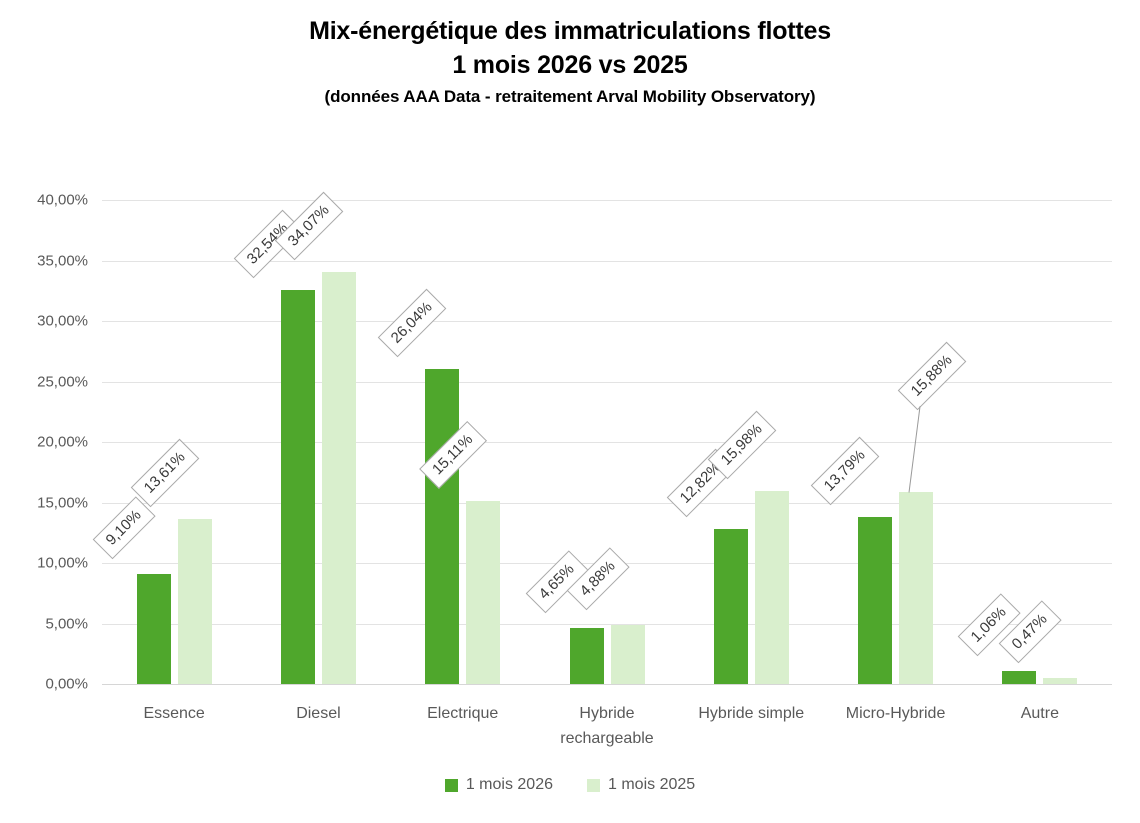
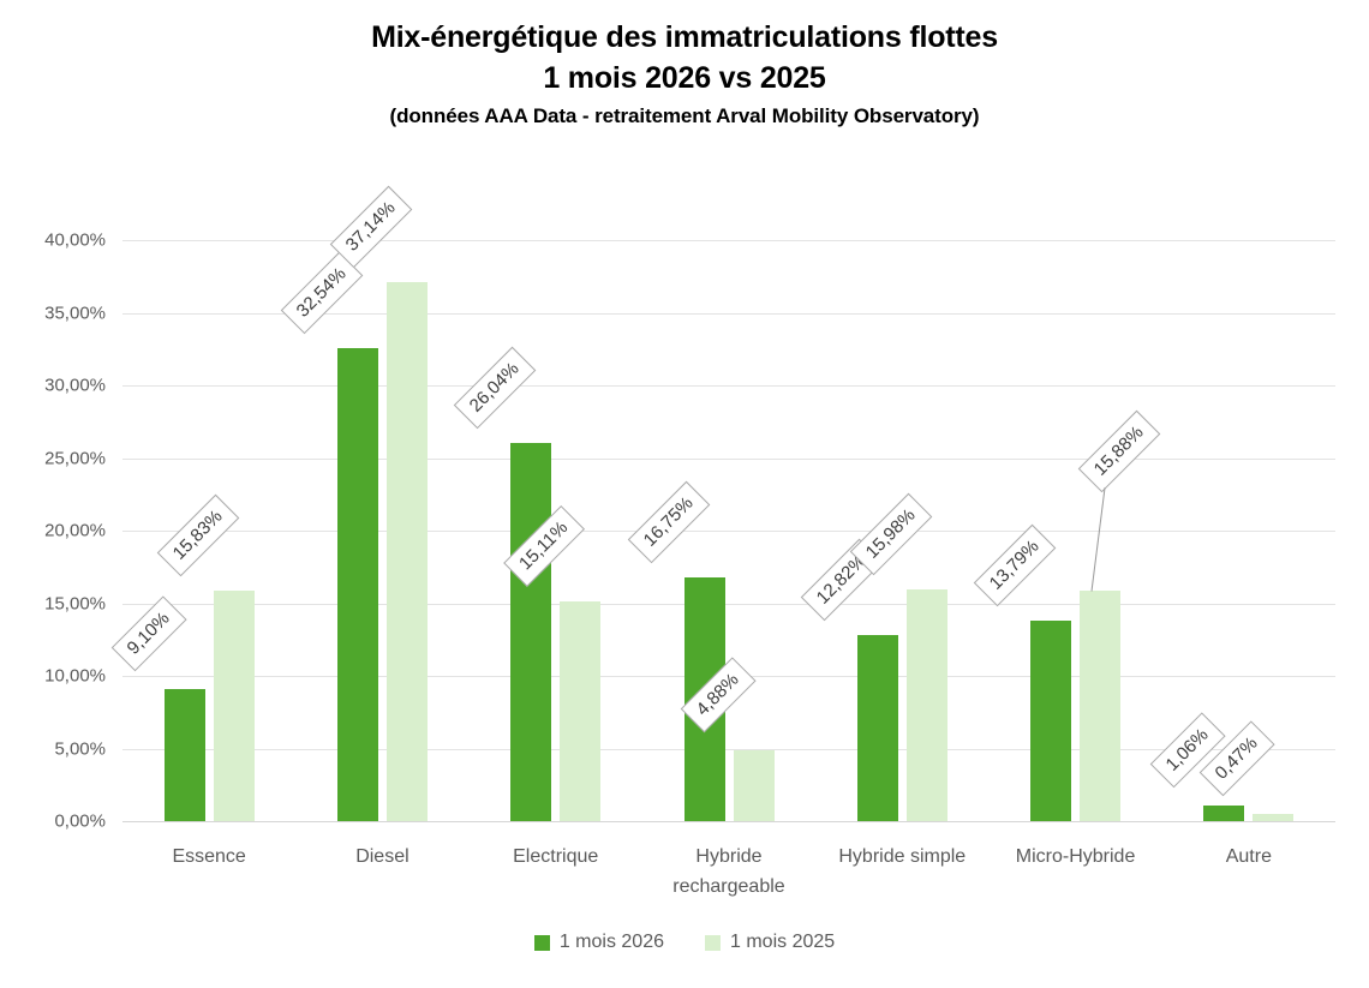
1 mois 2025/Essence: 13,61% -> 15,83%
1 mois 2025/Diesel: 34,07% -> 37,14%
1 mois 2026/Hybride rechargeable: 4,65% -> 16,75%
